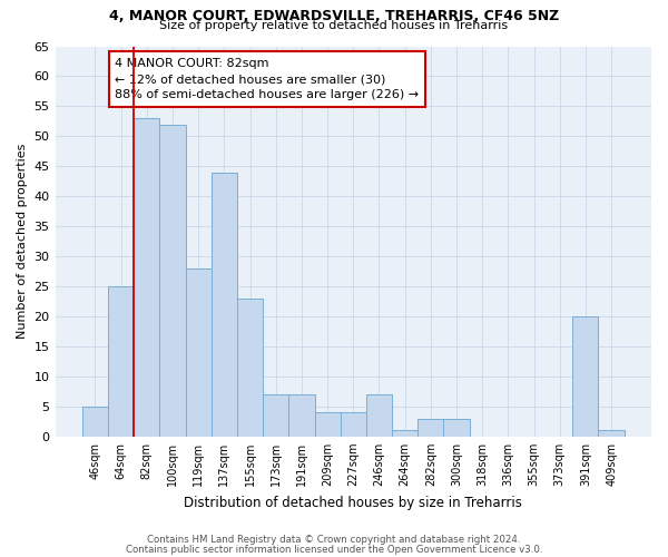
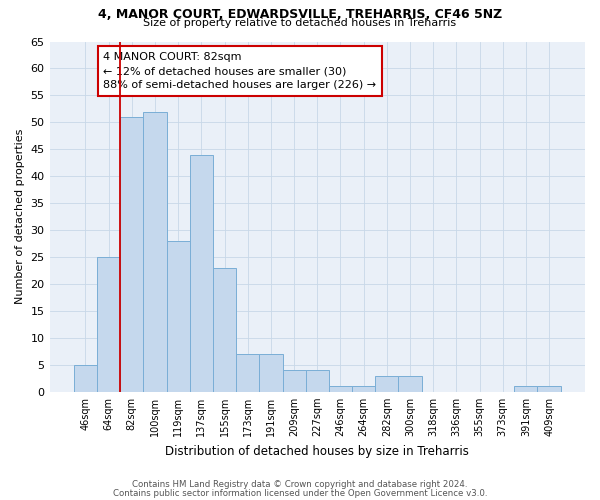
82sqm: 53 -> 51
246sqm: 7 -> 1
391sqm: 20 -> 1
